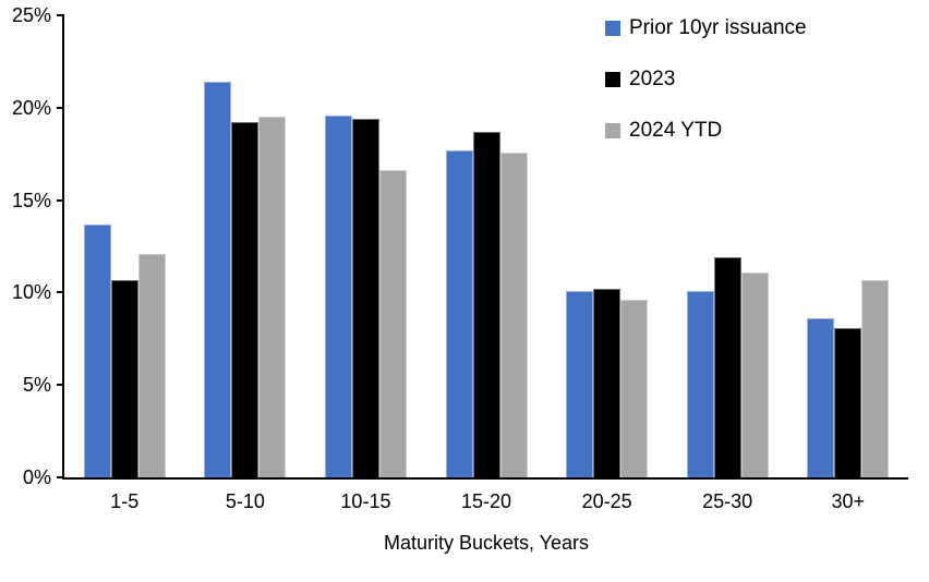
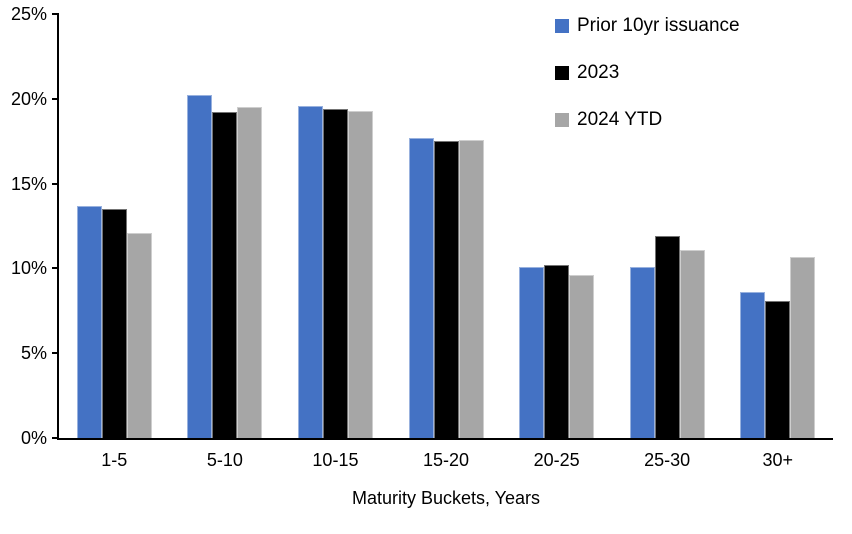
2023/1-5: 10.7% -> 13.5%
Prior 10yr issuance/5-10: 21.4% -> 20.2%
2024 YTD/10-15: 16.6% -> 19.3%
2023/15-20: 18.7% -> 17.5%
